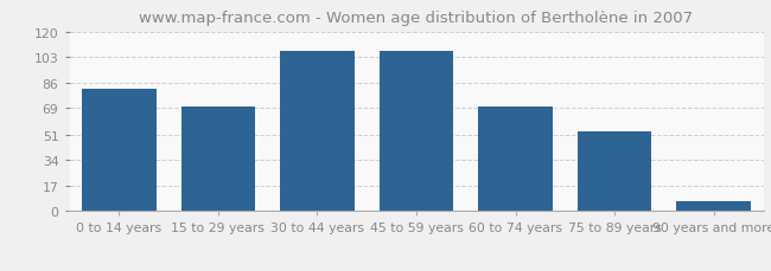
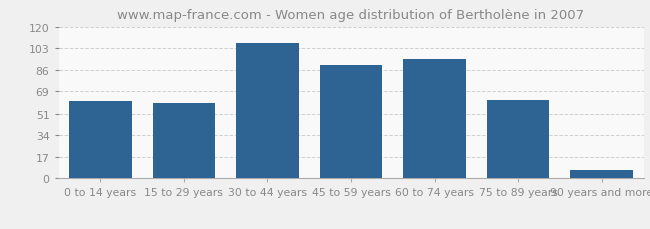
0 to 14 years: 82 -> 61
15 to 29 years: 70 -> 60
45 to 59 years: 107 -> 90
60 to 74 years: 70 -> 94
75 to 89 years: 53 -> 62
